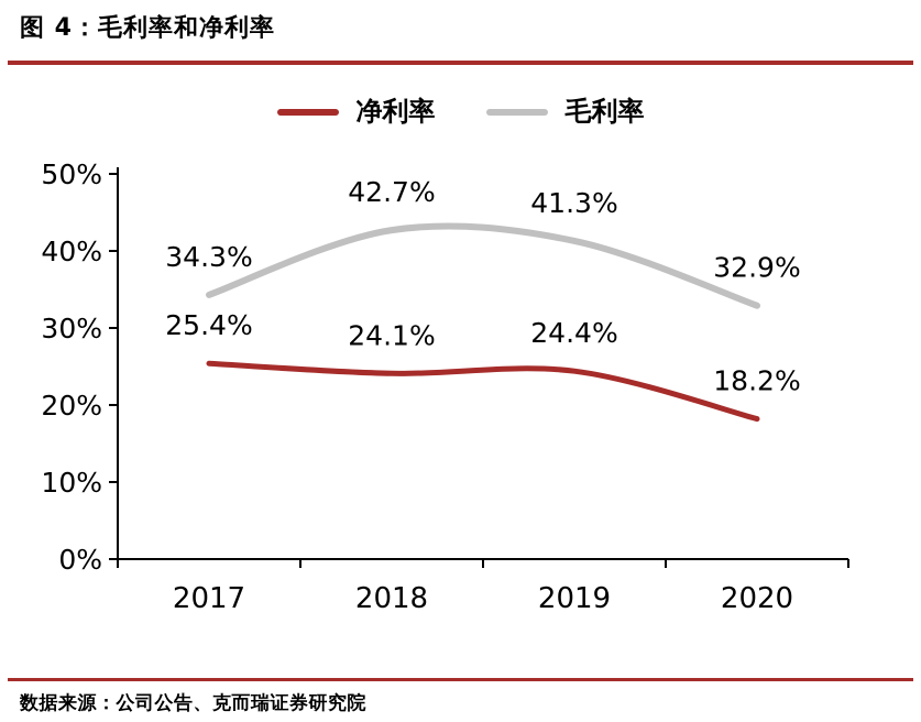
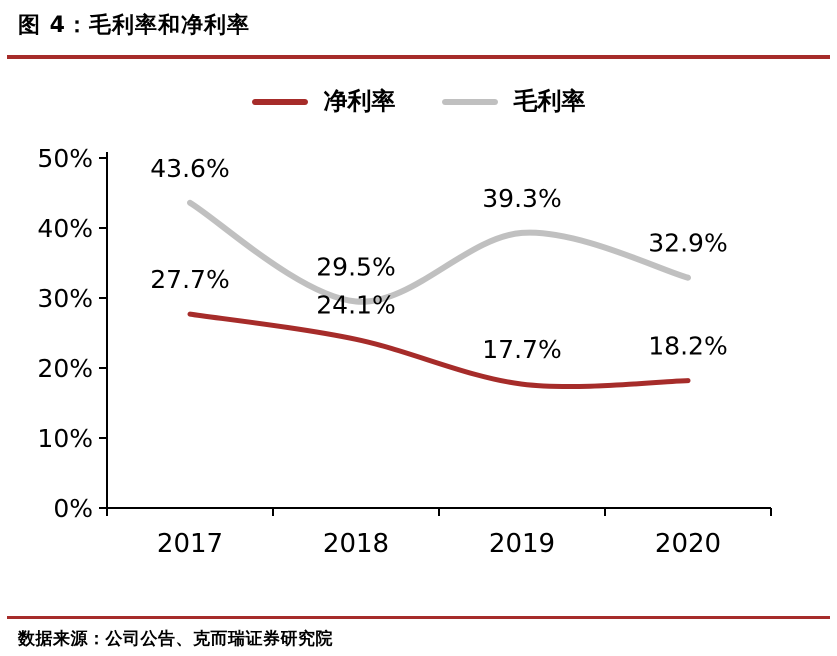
净利率/2017: 25.4% -> 27.7%
毛利率/2017: 34.3% -> 43.6%
毛利率/2018: 42.7% -> 29.5%
净利率/2019: 24.4% -> 17.7%
毛利率/2019: 41.3% -> 39.3%
